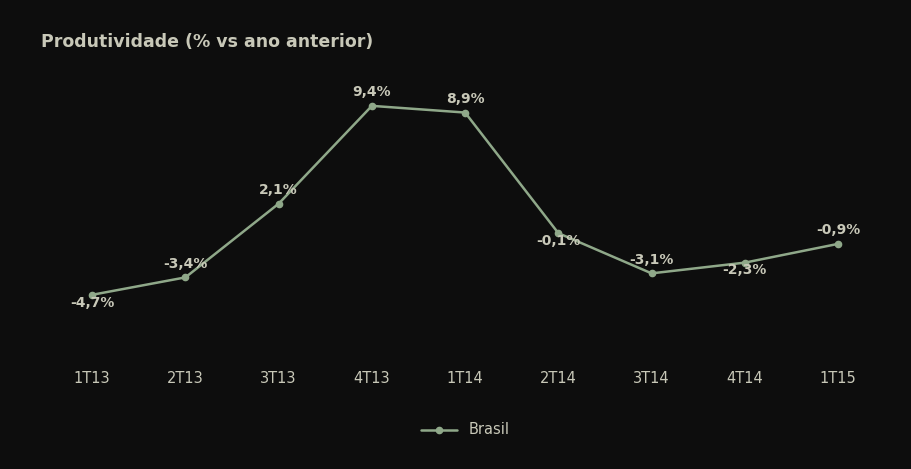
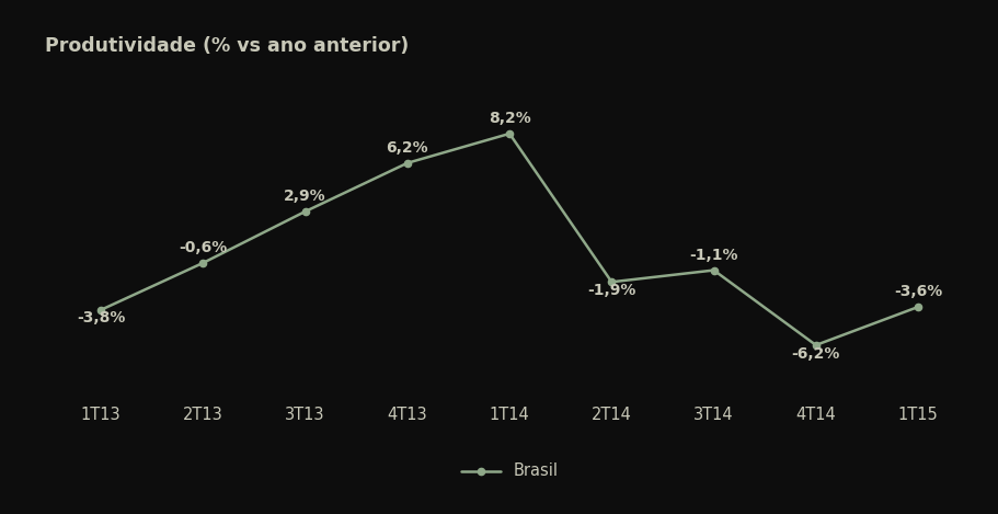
1T13: -4,7% -> -3,8%
2T13: -3,4% -> -0,6%
3T13: 2,1% -> 2,9%
4T13: 9,4% -> 6,2%
1T14: 8,9% -> 8,2%
2T14: -0,1% -> -1,9%
3T14: -3,1% -> -1,1%
4T14: -2,3% -> -6,2%
1T15: -0,9% -> -3,6%
